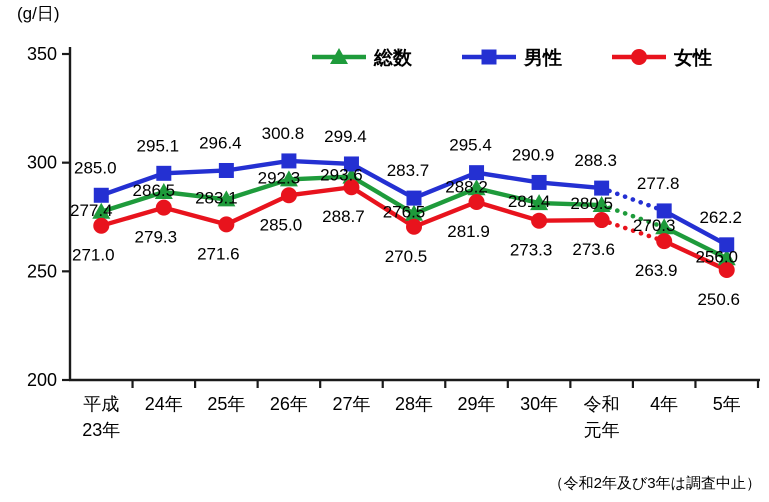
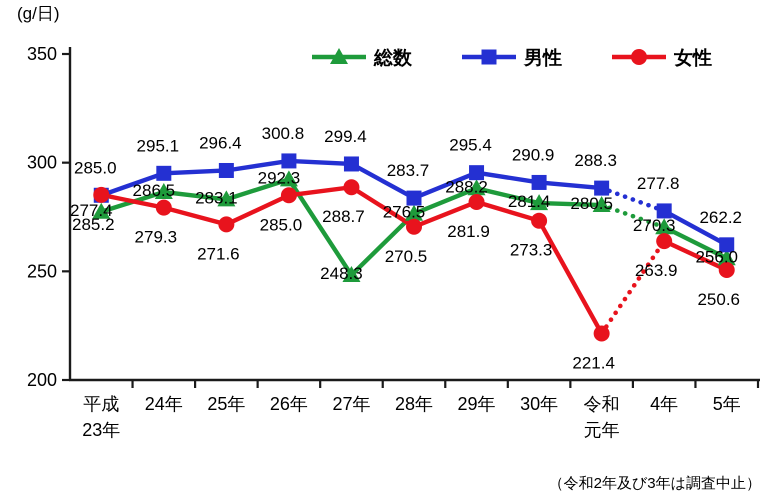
女性/平成 23年: 271.0 -> 285.2
総数/27年: 293.6 -> 248.3
女性/令和 元年: 273.6 -> 221.4
